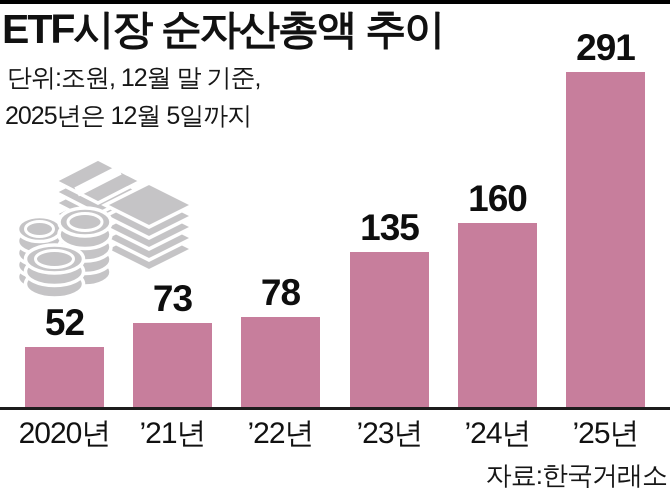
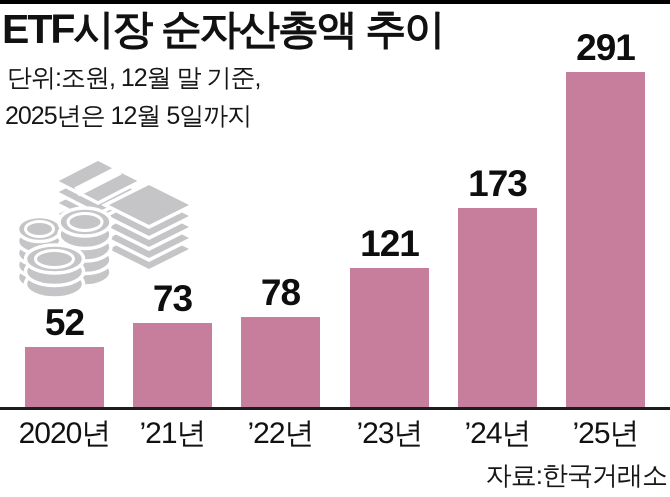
’23년: 135 -> 121
’24년: 160 -> 173
